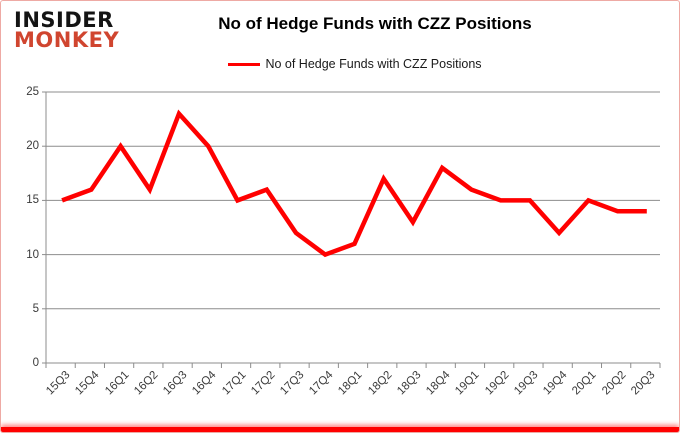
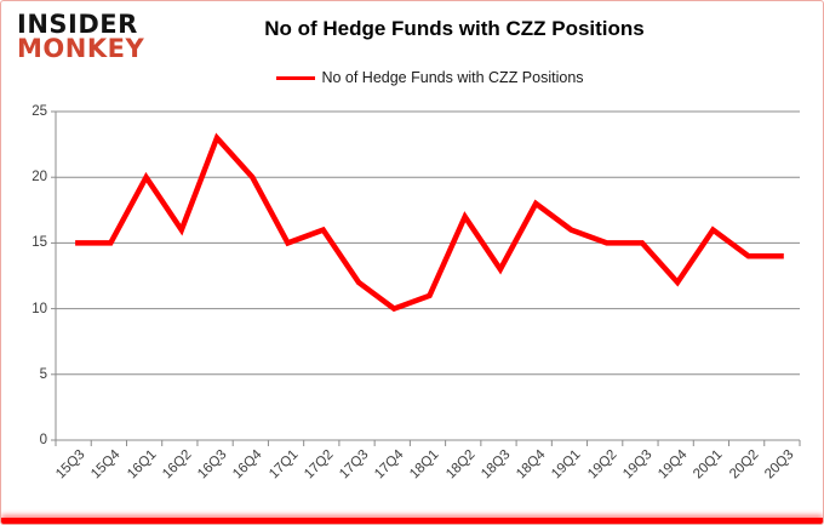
15Q4: 16 -> 15
20Q1: 15 -> 16
